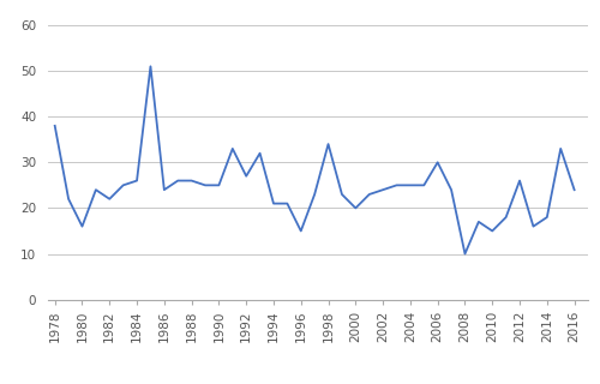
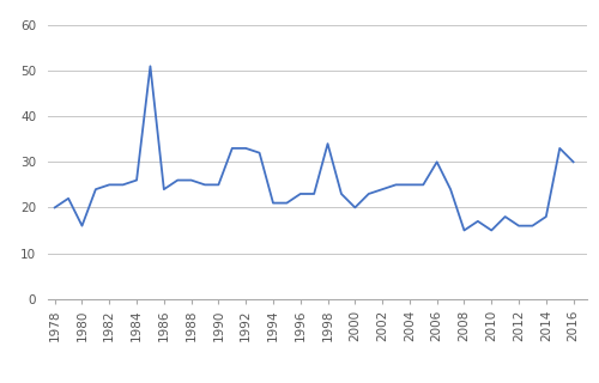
1978: 38 -> 20
1982: 22 -> 25
1992: 27 -> 33
1996: 15 -> 23
2008: 10 -> 15
2012: 26 -> 16
2016: 24 -> 30
